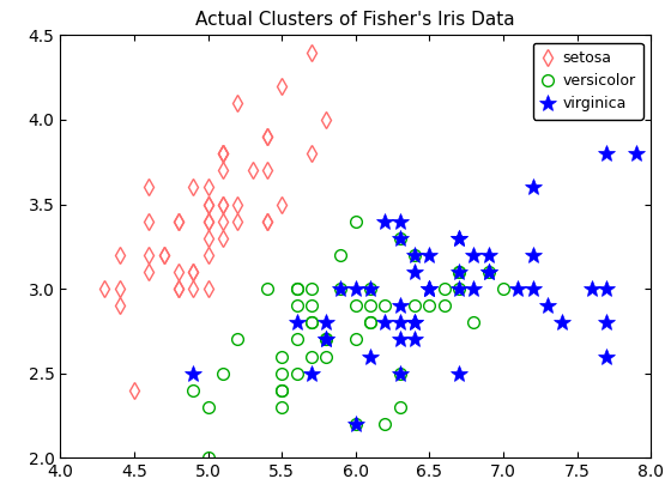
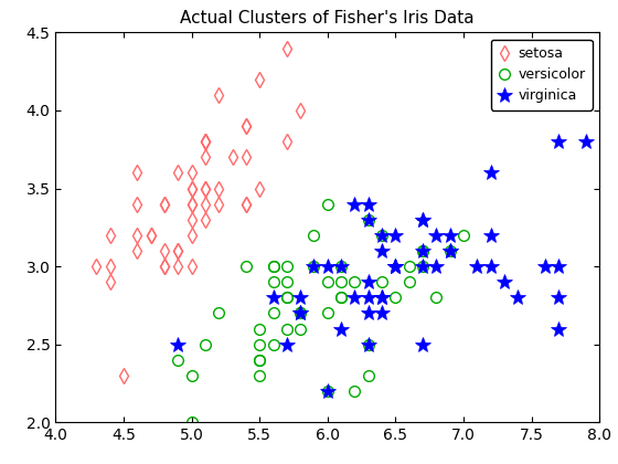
setosa/4.5: 2.4 -> 2.3
versicolor/6.5: 2.9 -> 2.8
versicolor/7.0: 3.0 -> 3.2
